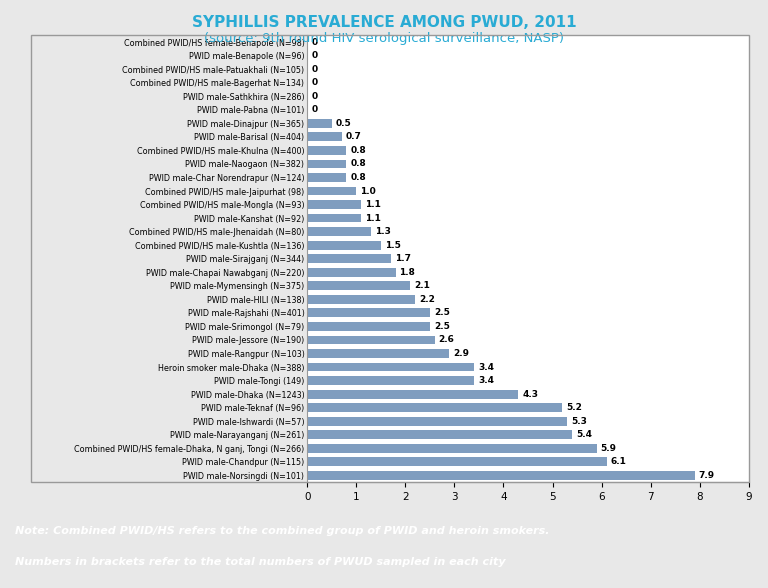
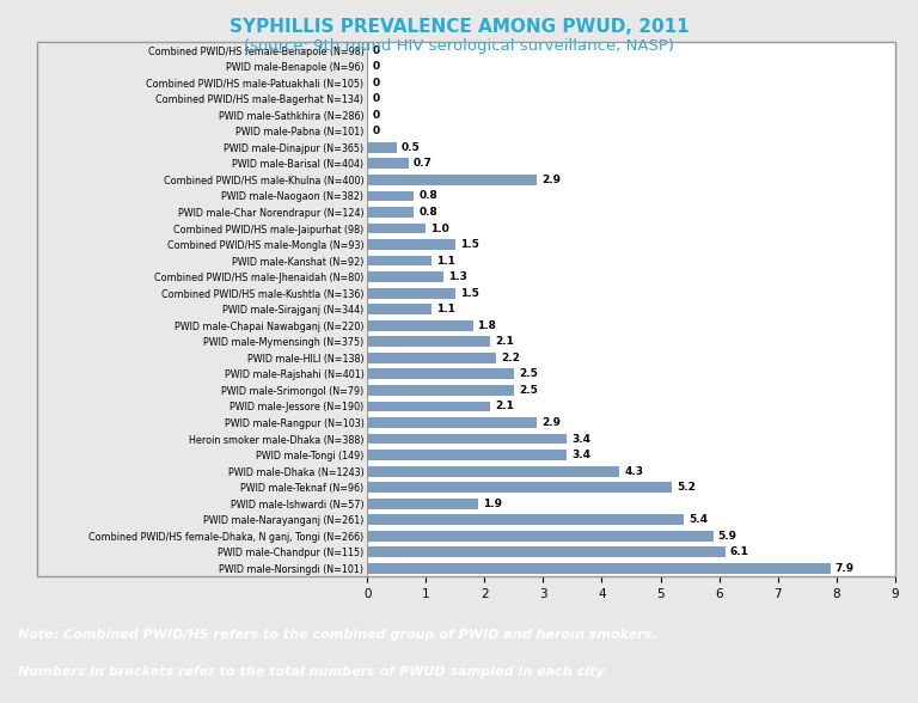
Combined PWID/HS male-Khulna (N=400): 0.8 -> 2.9
Combined PWID/HS male-Mongla (N=93): 1.1 -> 1.5
PWID male-Sirajganj (N=344): 1.7 -> 1.1
PWID male-Jessore (N=190): 2.6 -> 2.1
PWID male-Ishwardi (N=57): 5.3 -> 1.9
